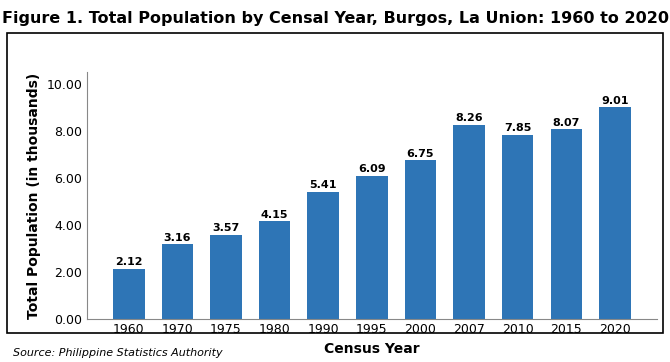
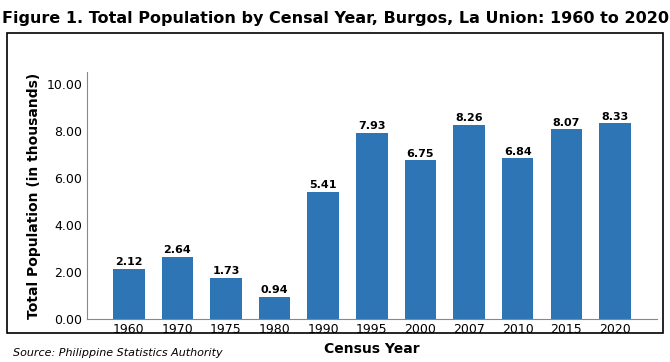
1970: 3.16 -> 2.64
1975: 3.57 -> 1.73
1980: 4.15 -> 0.94
1995: 6.09 -> 7.93
2010: 7.85 -> 6.84
2020: 9.01 -> 8.33
